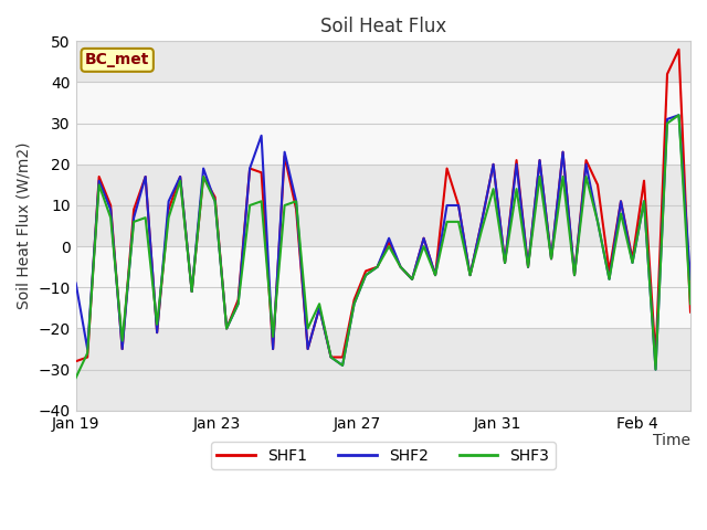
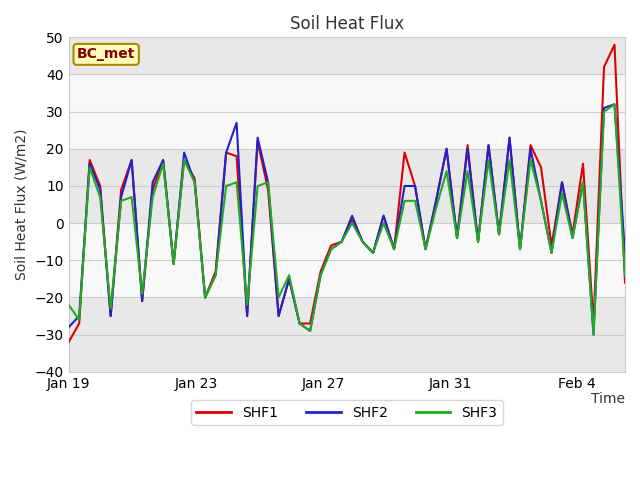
SHF1/Jan 19: -28 -> -32
SHF2/Jan 19: -9 -> -28
SHF3/Jan 19: -32 -> -22
